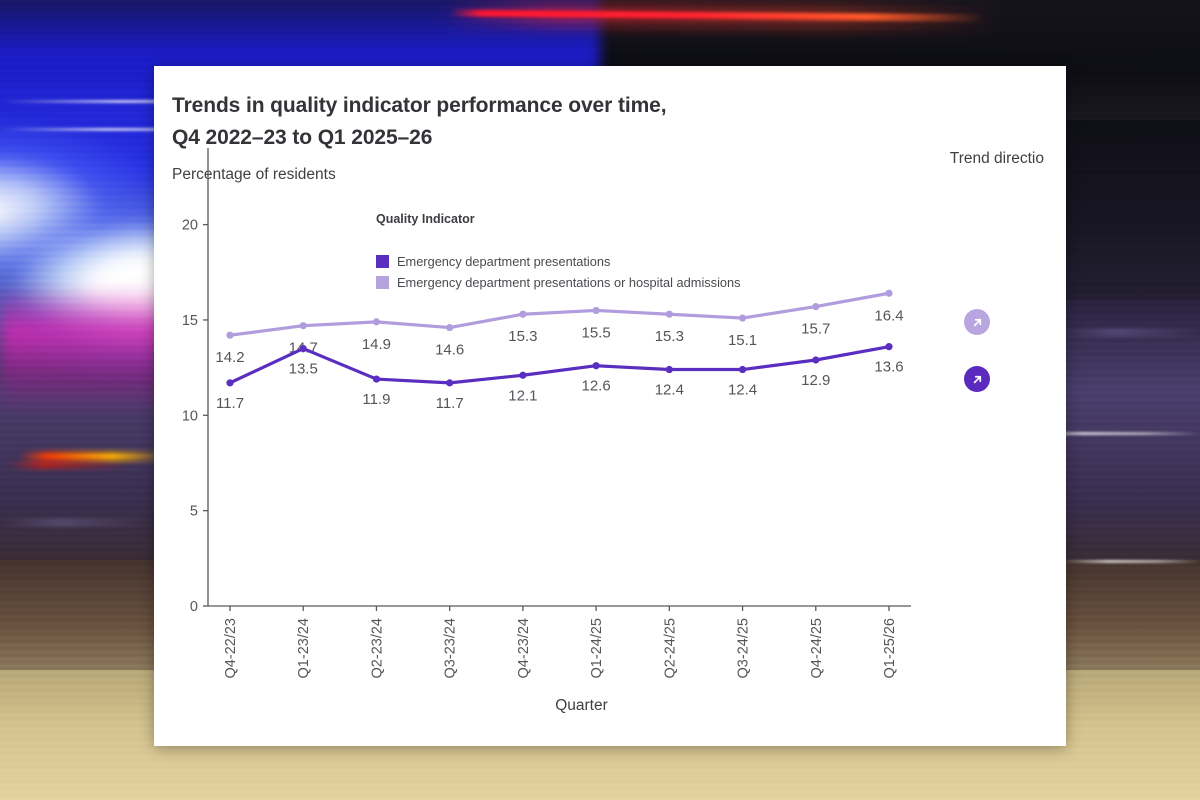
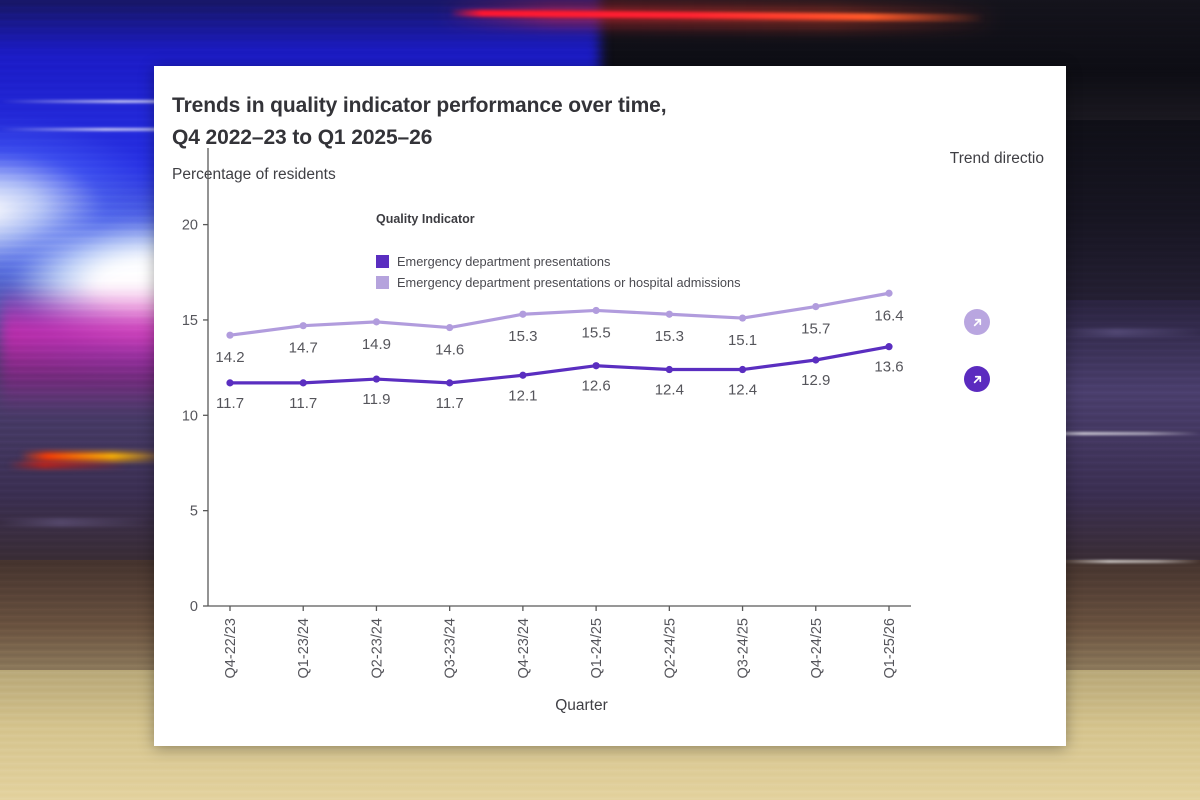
Emergency department presentations/Q1-23/24: 13.5 -> 11.7
